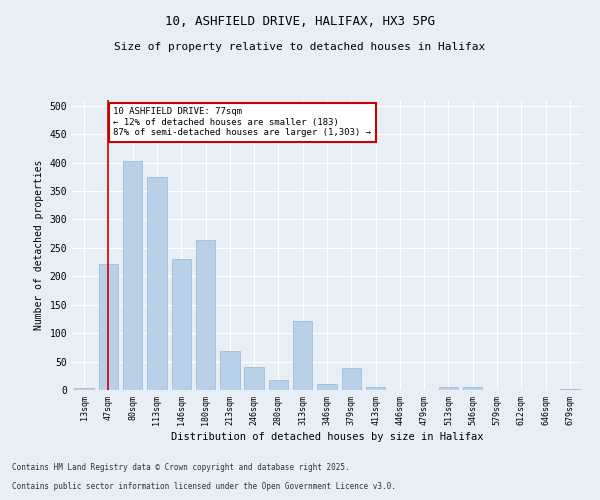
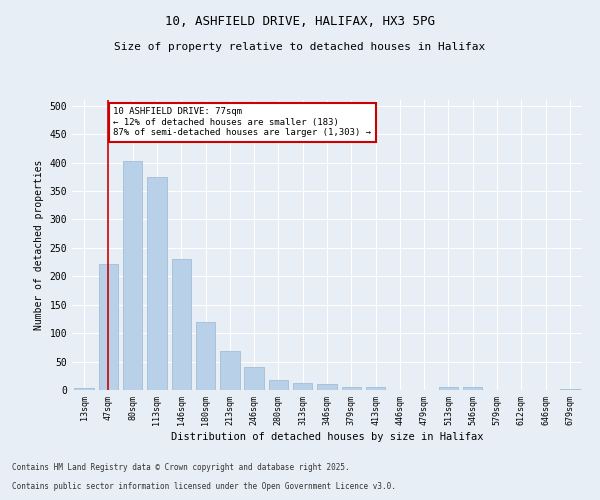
180sqm: 264 -> 119
313sqm: 122 -> 13
379sqm: 38 -> 6
